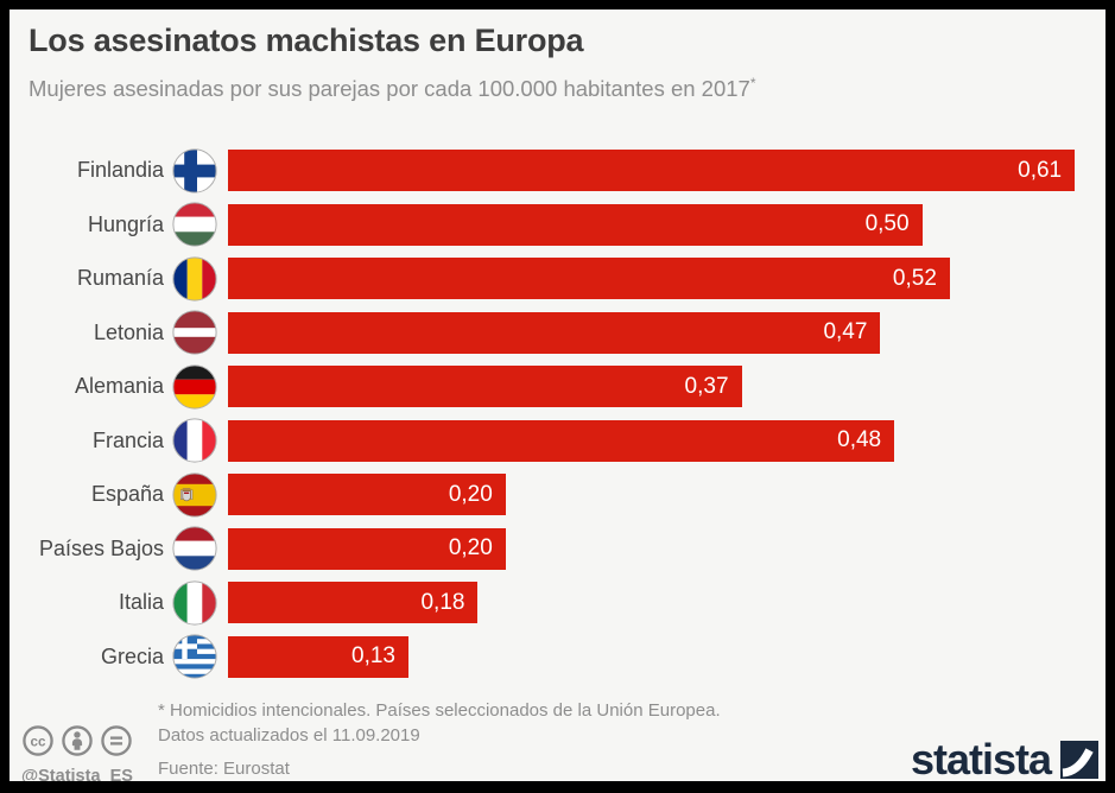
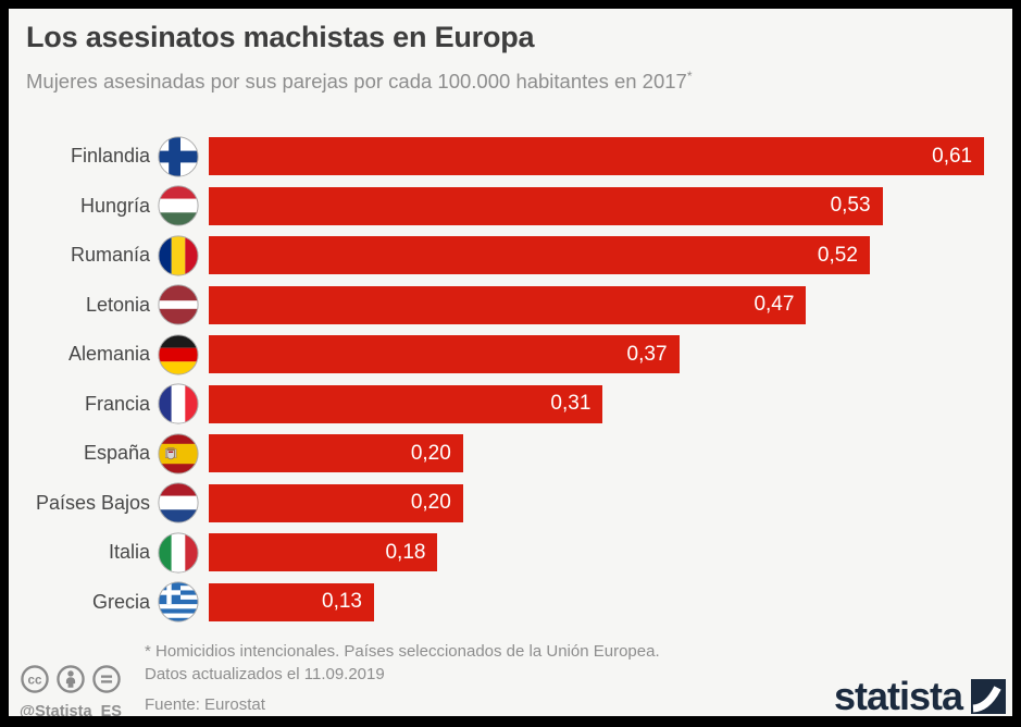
Hungría: 0,50 -> 0,53
Francia: 0,48 -> 0,31
